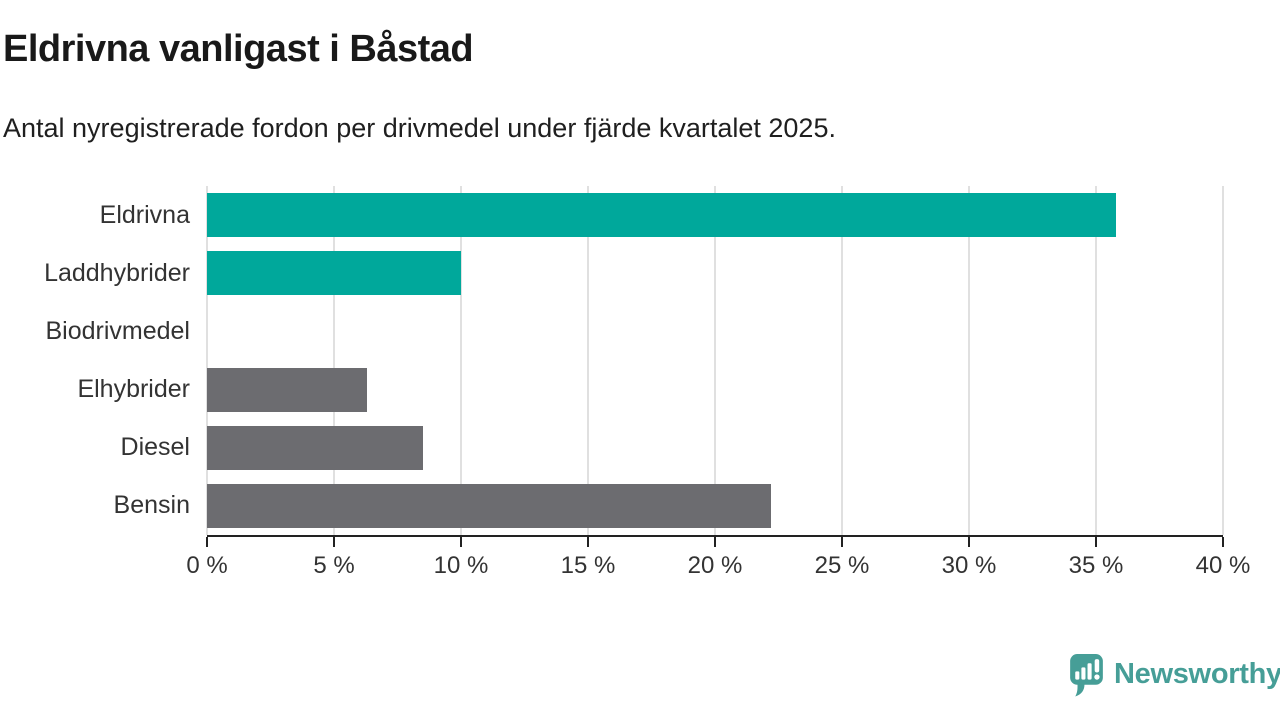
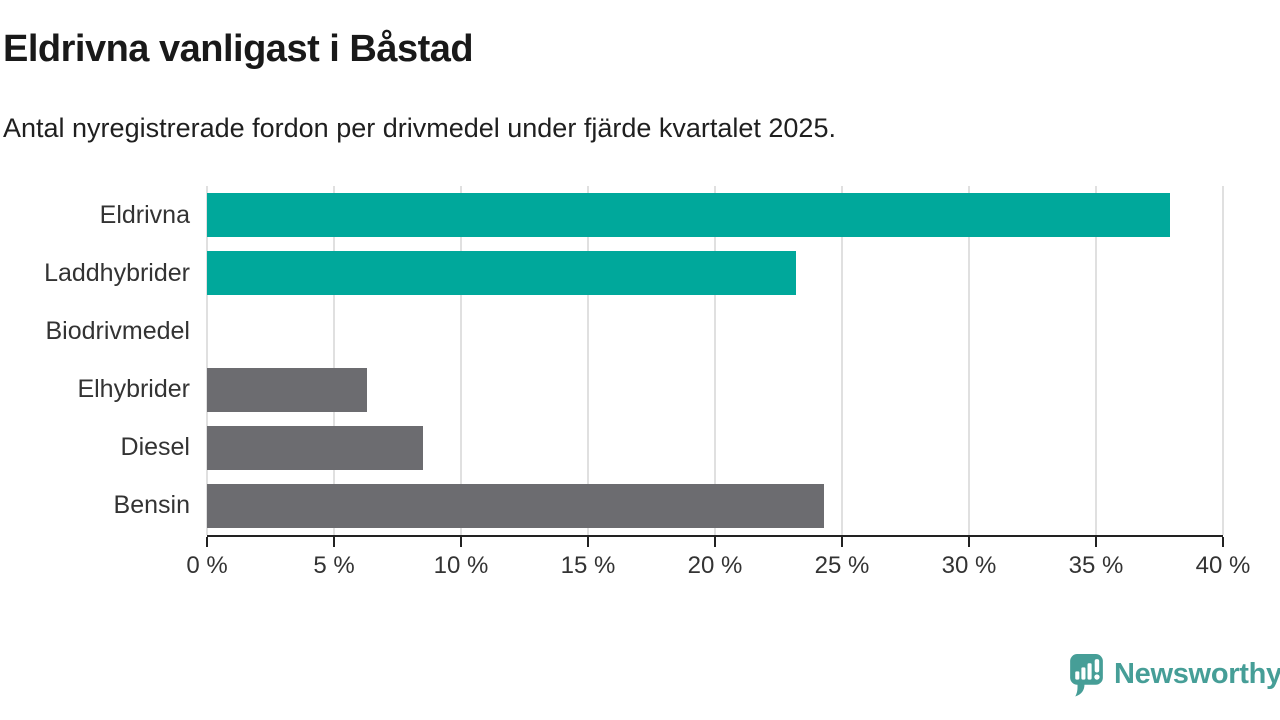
Eldrivna: 35.8% -> 37.9%
Laddhybrider: 10.0% -> 23.2%
Bensin: 22.2% -> 24.3%
